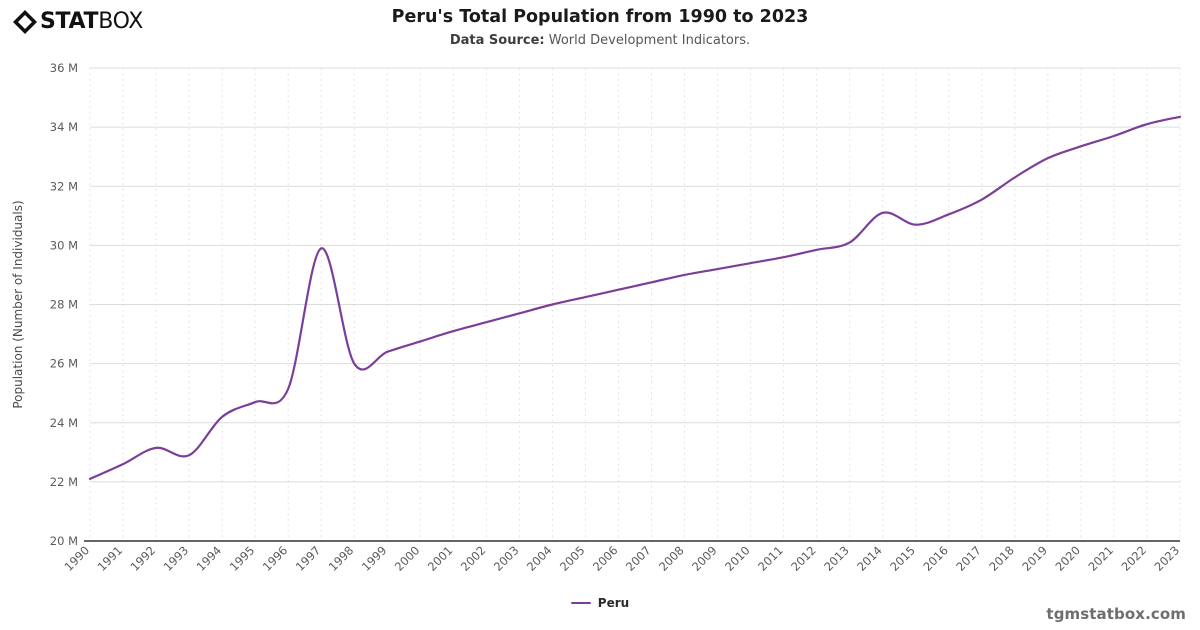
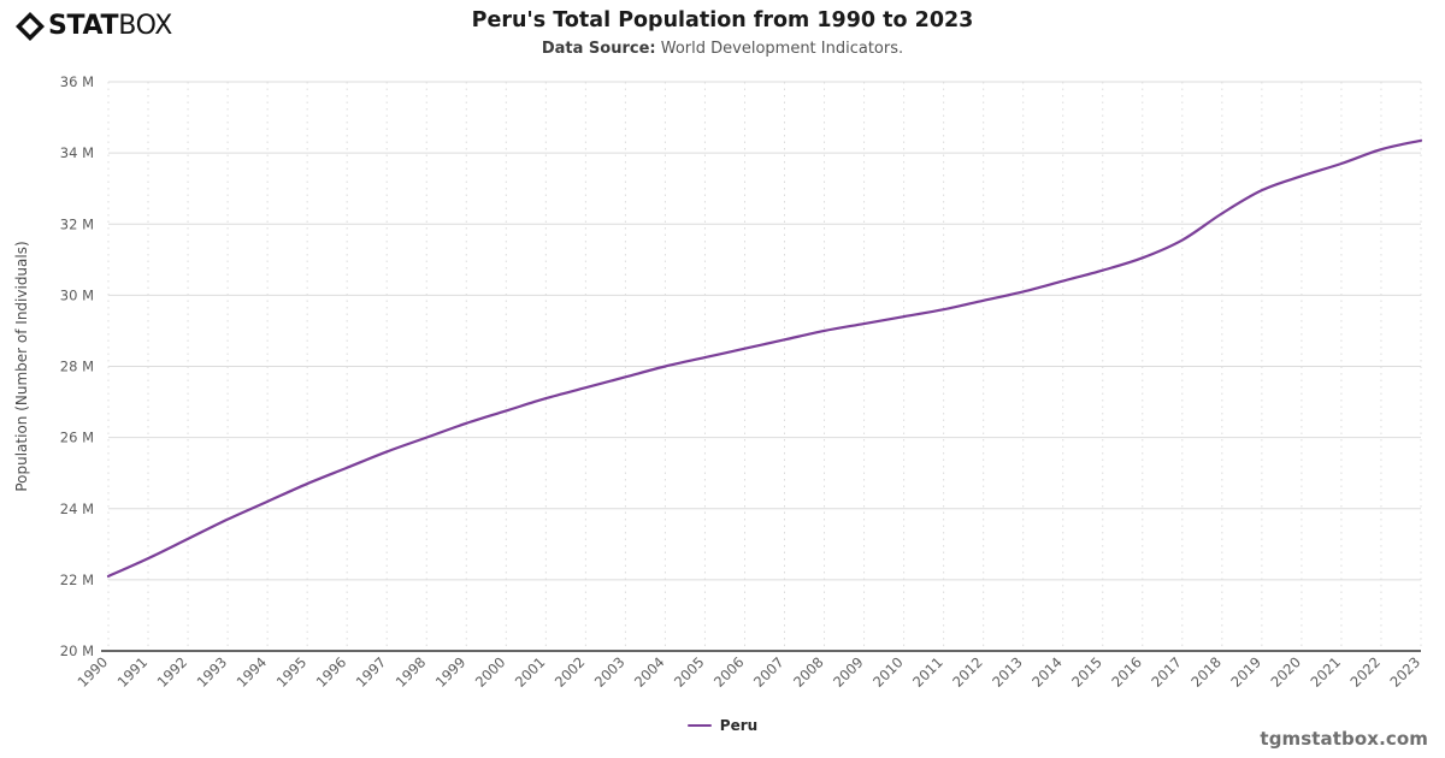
1993: 22.9M -> 23.7M
1997: 29.9M -> 25.6M
2014: 31.1M -> 30.4M
